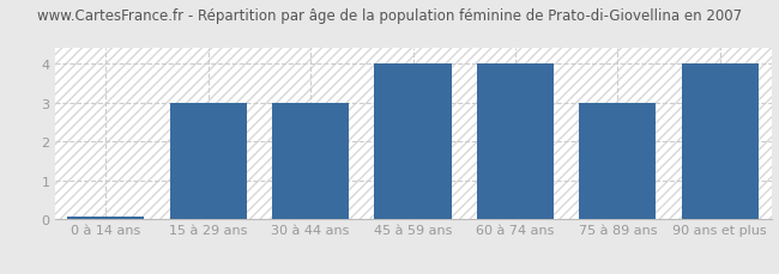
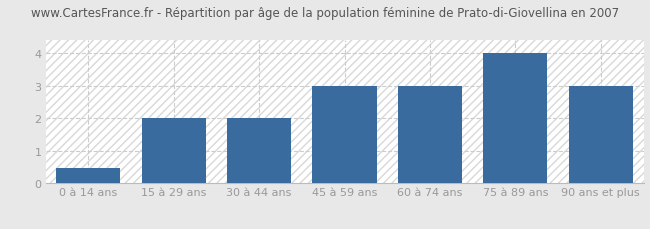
0 à 14 ans: 0.05 -> 0.45
15 à 29 ans: 3.00 -> 2.00
30 à 44 ans: 3.00 -> 2.00
45 à 59 ans: 4.00 -> 3.00
60 à 74 ans: 4.00 -> 3.00
75 à 89 ans: 3.00 -> 4.00
90 ans et plus: 4.00 -> 3.00
